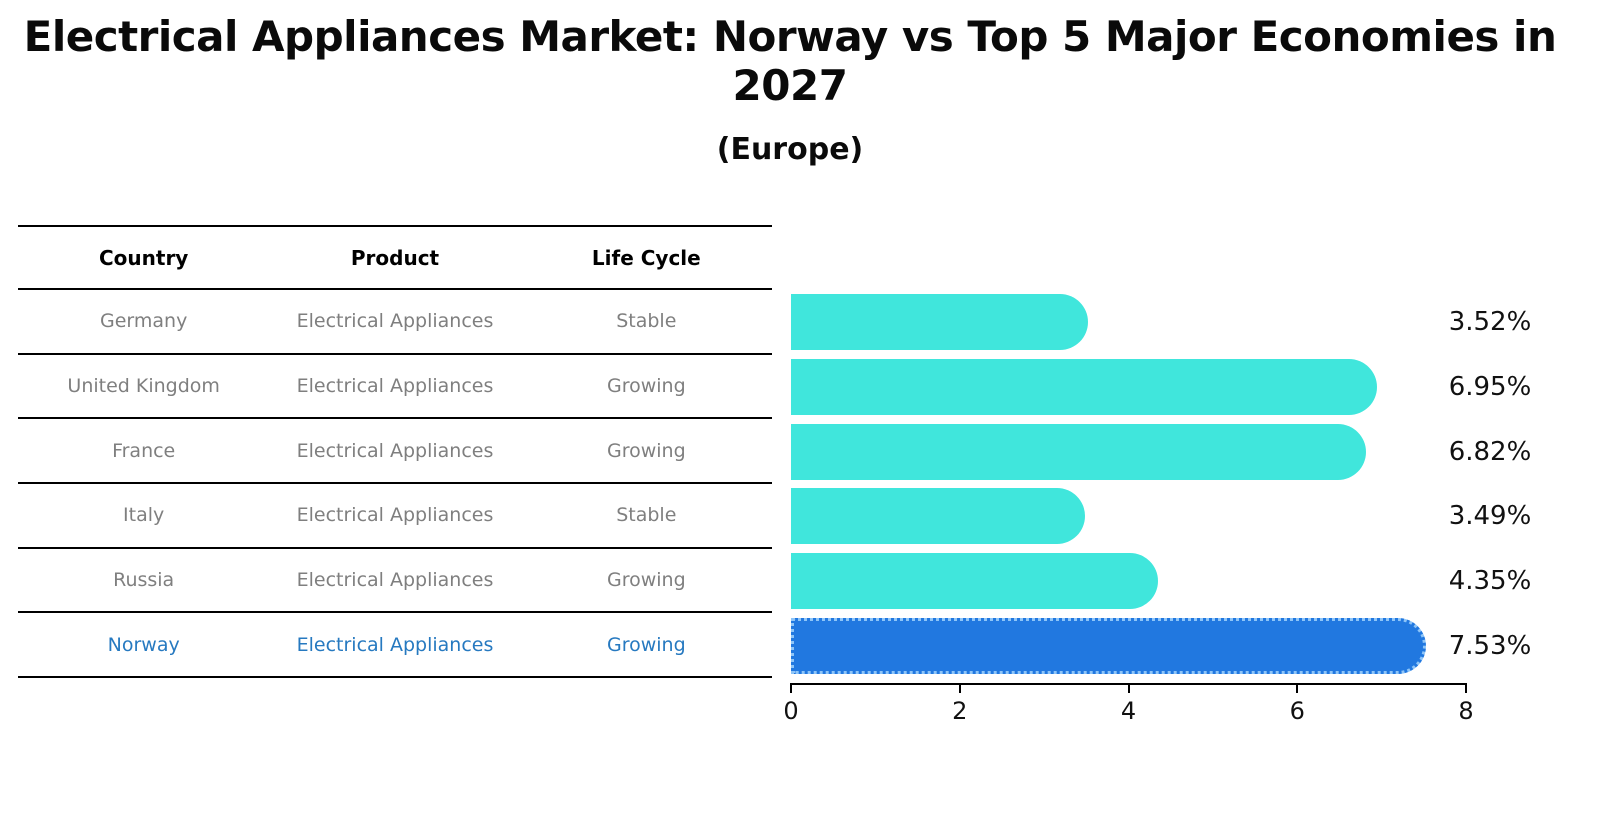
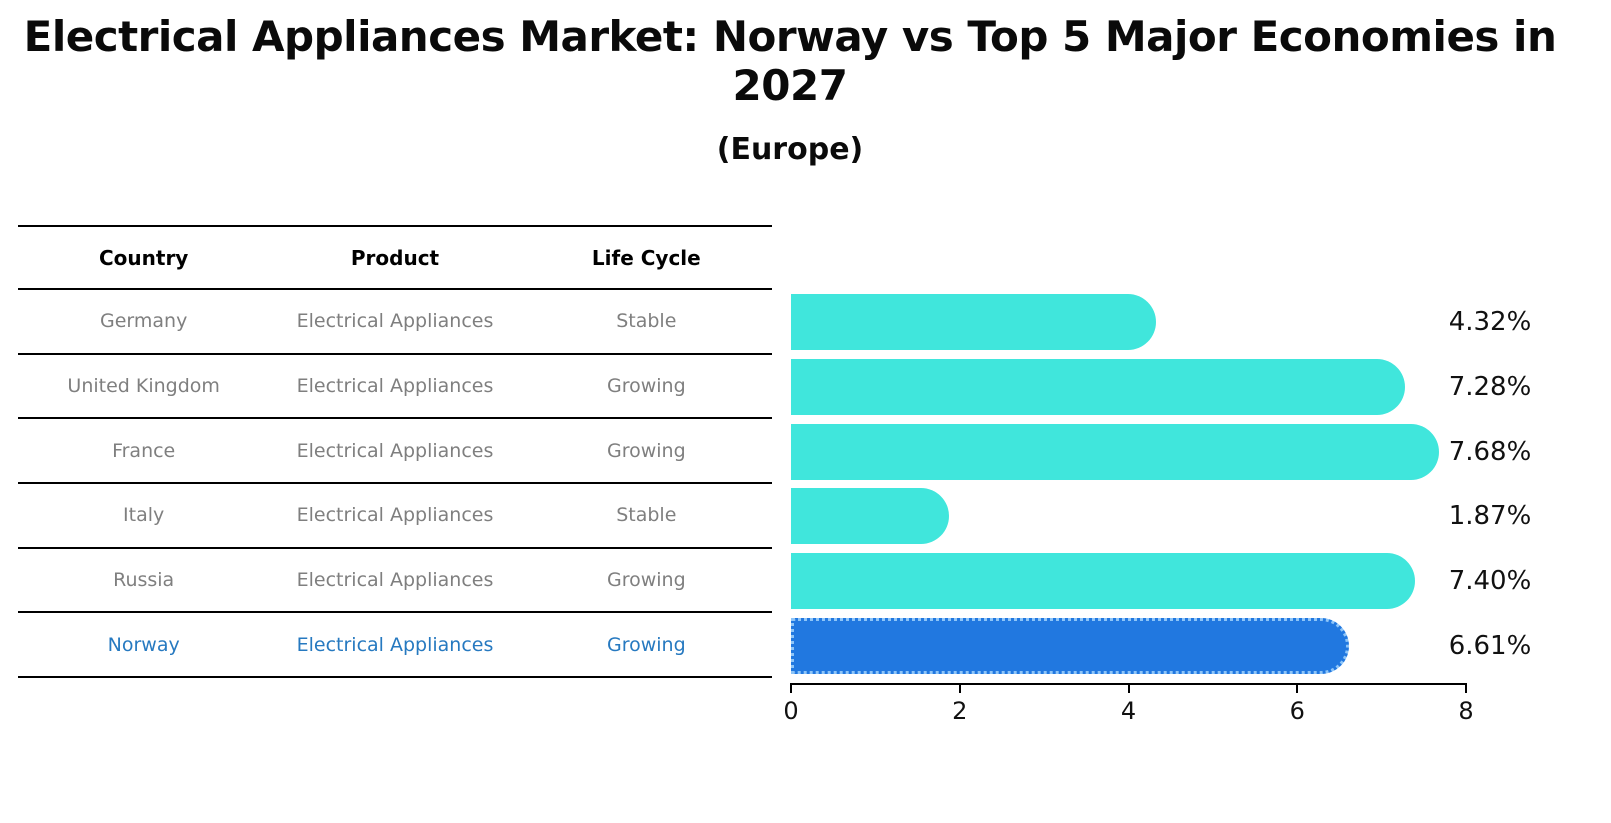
Germany: 3.52% -> 4.32%
United Kingdom: 6.95% -> 7.28%
France: 6.82% -> 7.68%
Italy: 3.49% -> 1.87%
Russia: 4.35% -> 7.40%
Norway: 7.53% -> 6.61%
